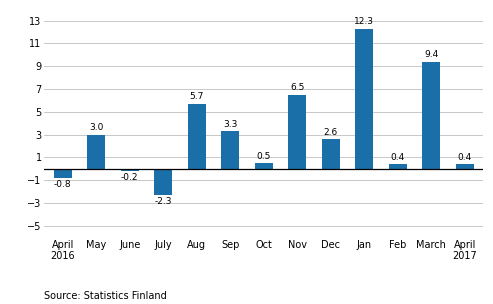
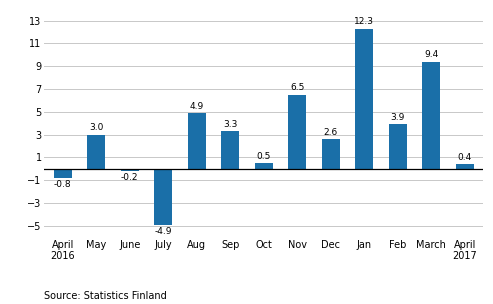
July: -2.3 -> -4.9
Aug: 5.7 -> 4.9
Feb: 0.4 -> 3.9
